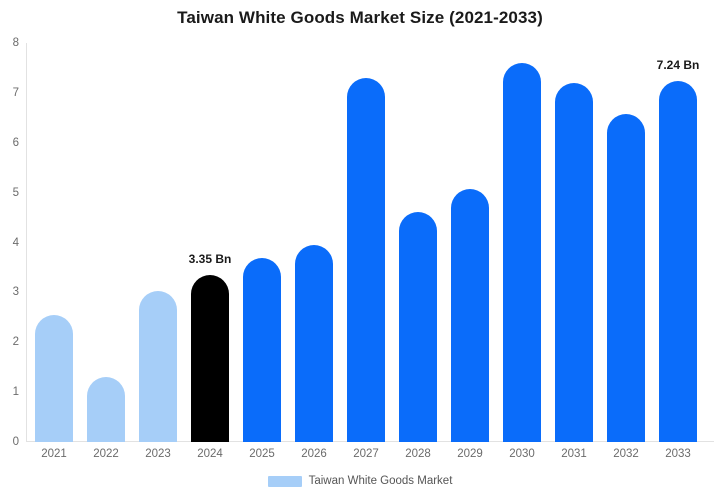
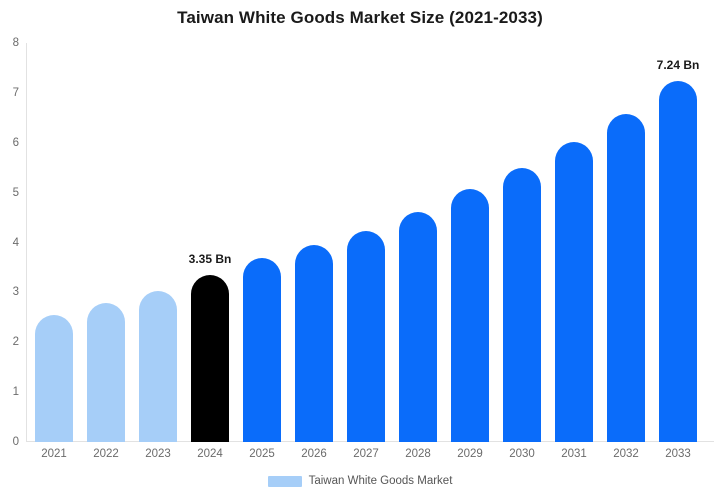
2022: 1.3 -> 2.8
2027: 7.3 -> 4.2
2030: 7.6 -> 5.5
2031: 7.2 -> 6.0
